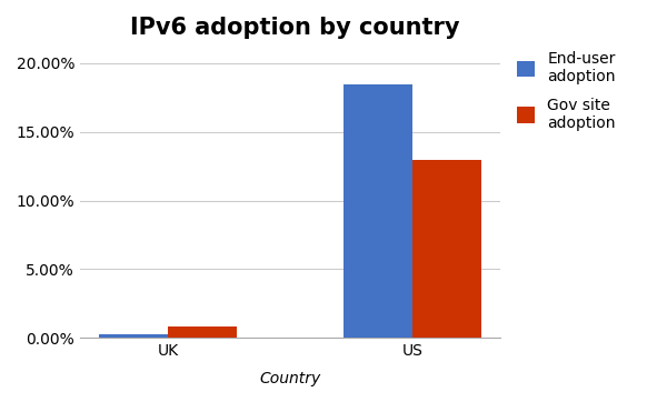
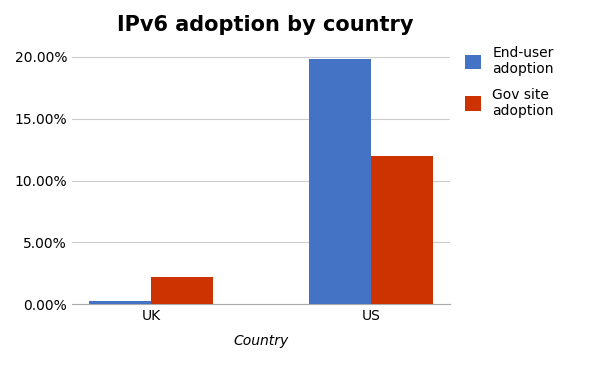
Gov site adoption/UK: 0.8% -> 2.2%
End-user adoption/US: 18.5% -> 19.8%
Gov site adoption/US: 12.9% -> 12.0%
